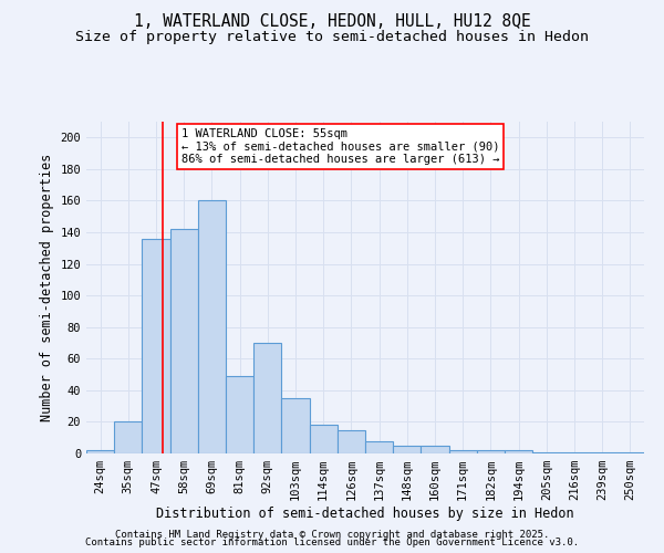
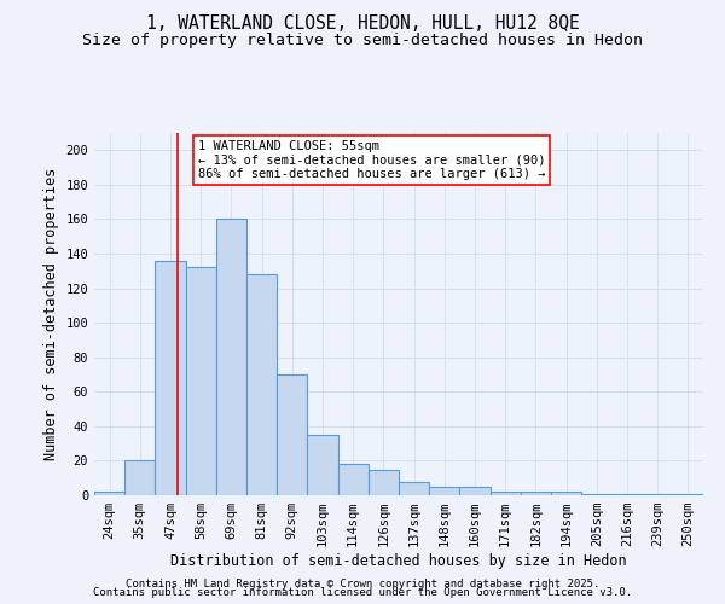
58sqm: 142 -> 132
81sqm: 49 -> 128
